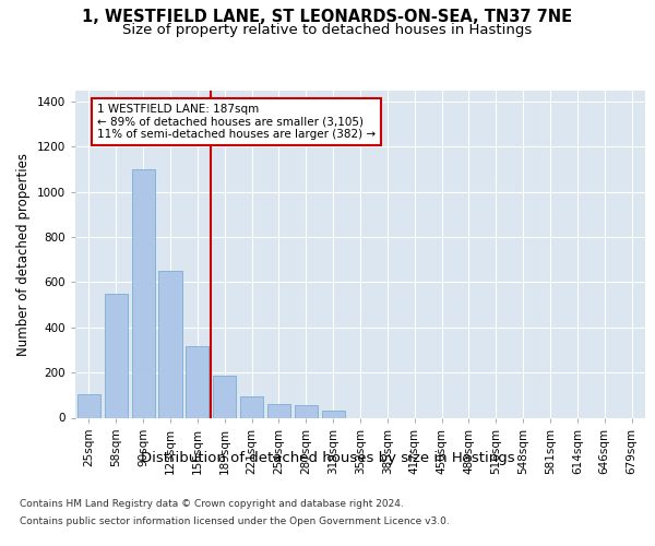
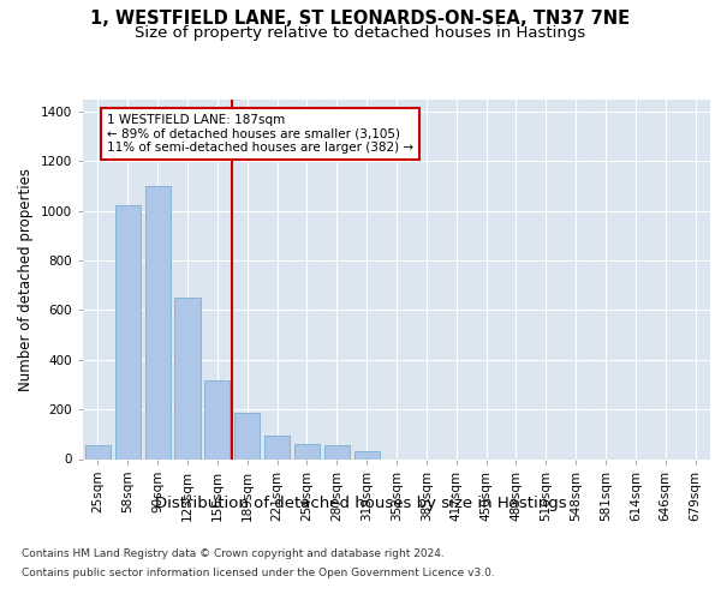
25sqm: 105 -> 55
58sqm: 550 -> 1020
